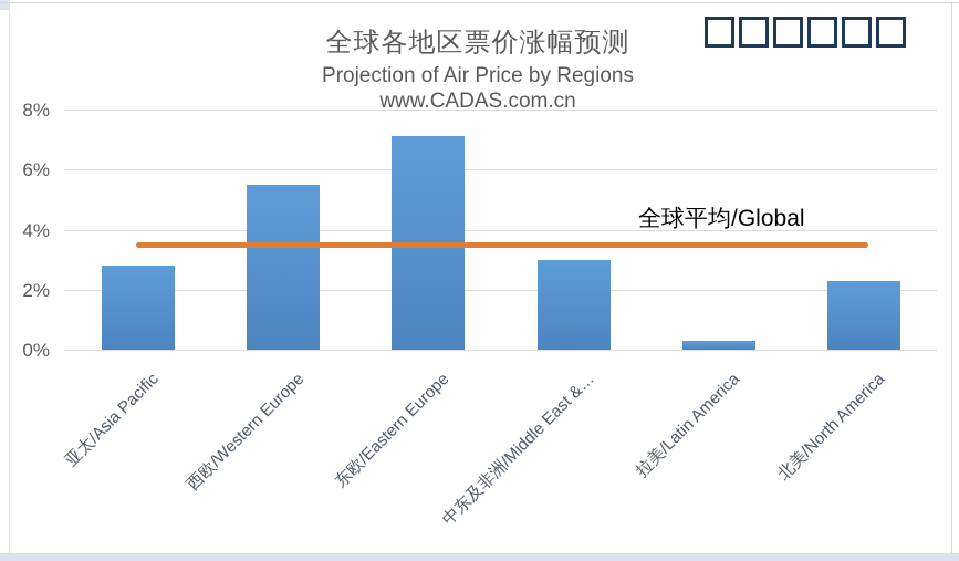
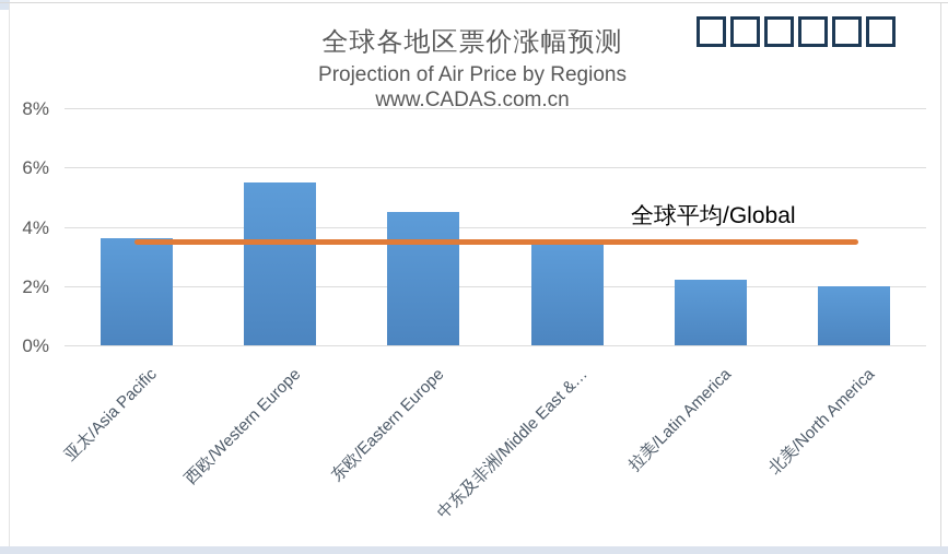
亚太/Asia Pacific: 2.8% -> 3.6%
东欧/Eastern Europe: 7.1% -> 4.5%
中东及非洲/Middle East &…: 3.0% -> 3.4%
拉美/Latin America: 0.3% -> 2.2%
北美/North America: 2.3% -> 2.0%
